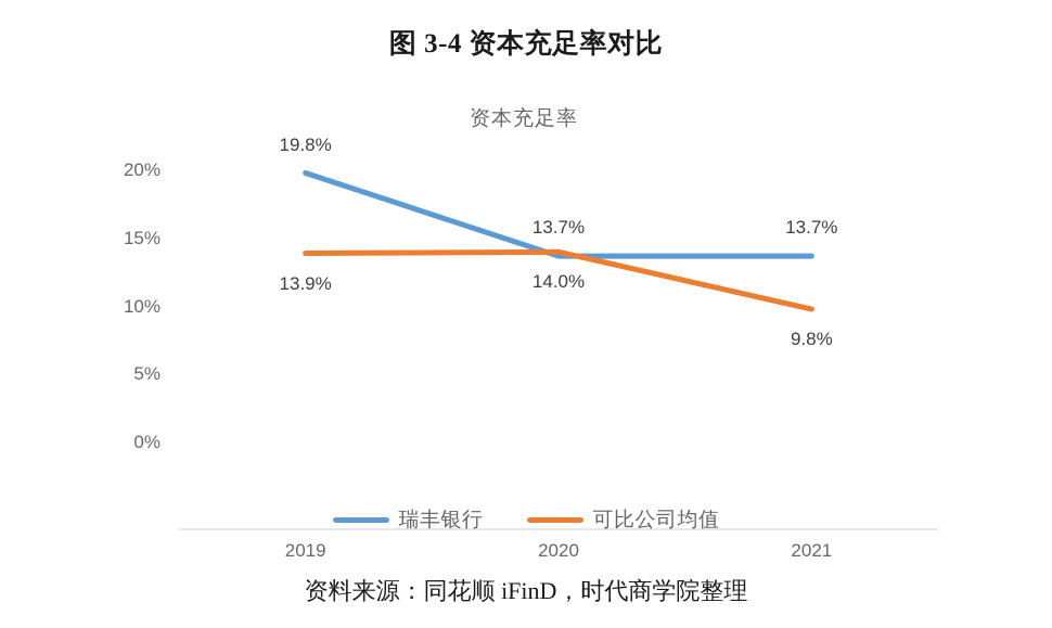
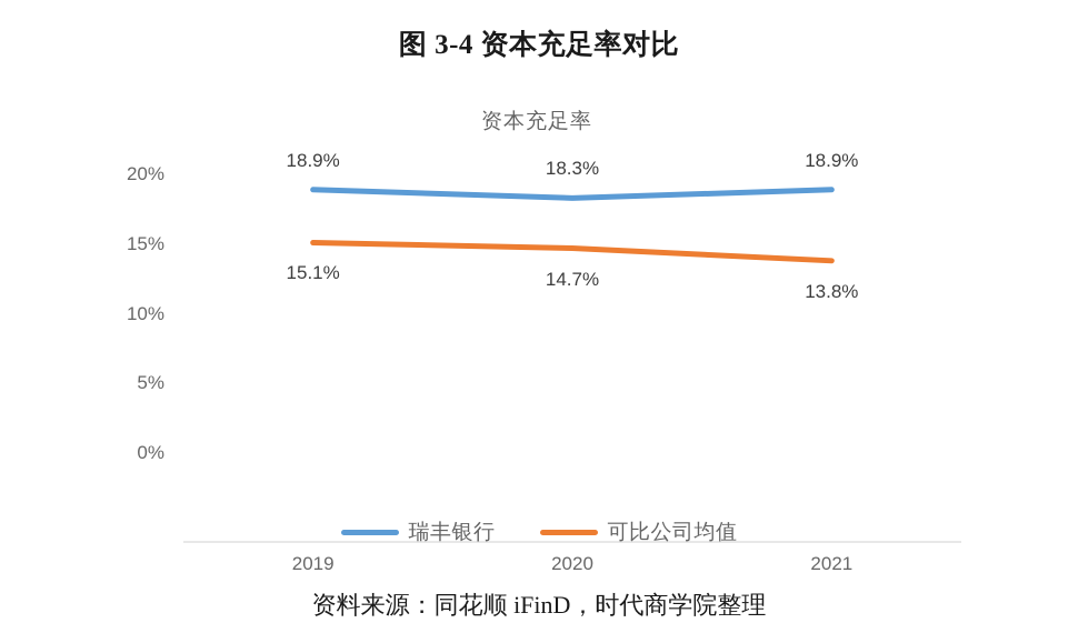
瑞丰银行/2019: 19.8% -> 18.9%
可比公司均值/2019: 13.9% -> 15.1%
瑞丰银行/2020: 13.7% -> 18.3%
可比公司均值/2020: 14.0% -> 14.7%
瑞丰银行/2021: 13.7% -> 18.9%
可比公司均值/2021: 9.8% -> 13.8%
